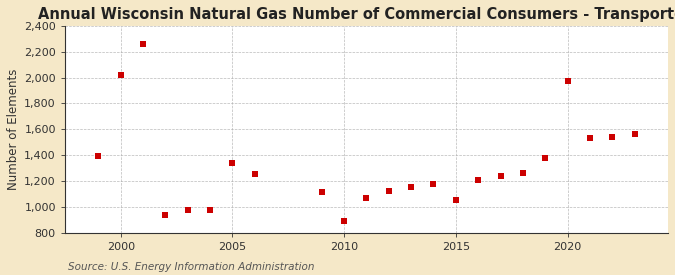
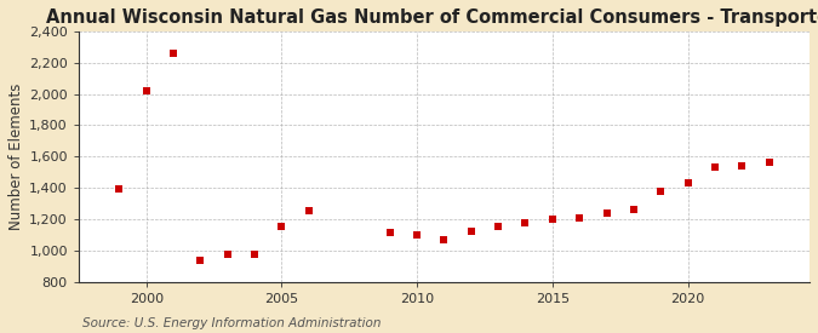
2005: 1,340 -> 1,160
2010: 890 -> 1,100
2015: 1,050 -> 1,200
2020: 1,970 -> 1,430
